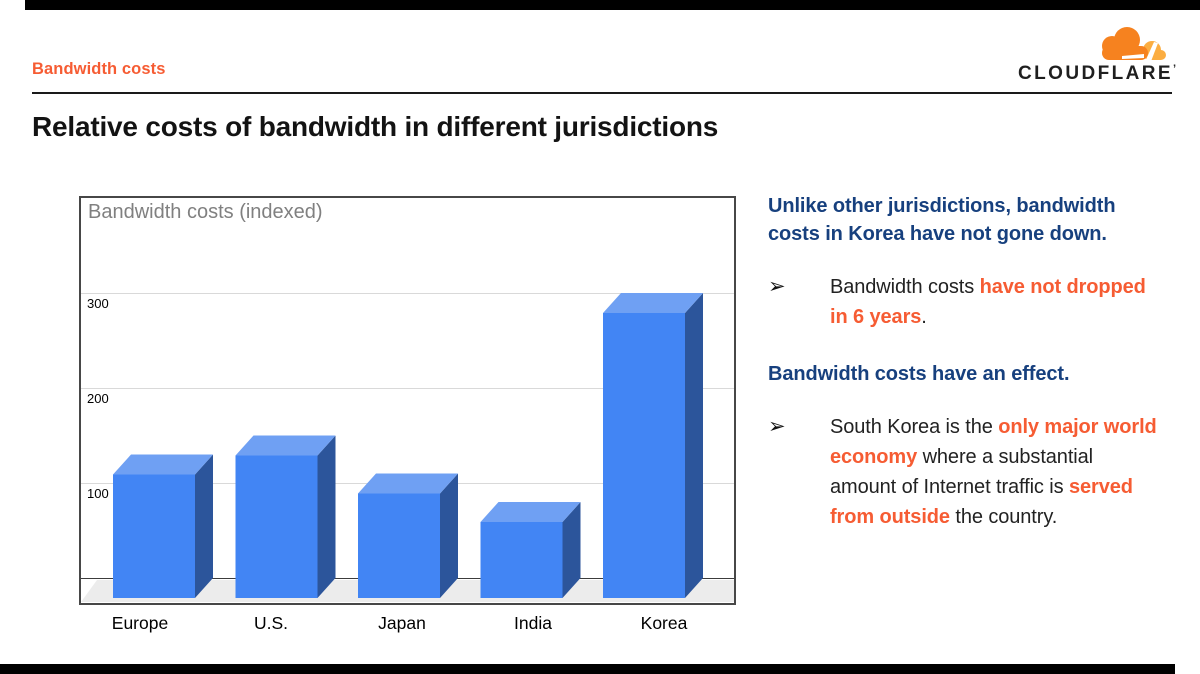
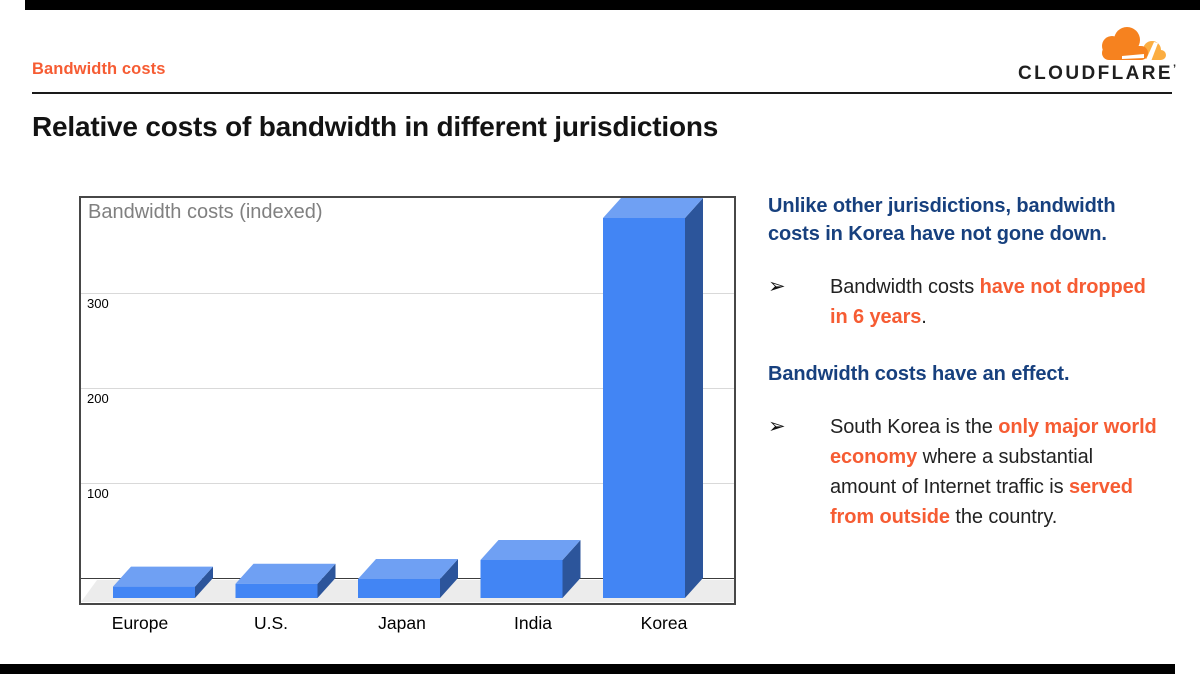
Europe: 130 -> 10
U.S.: 150 -> 20
Japan: 110 -> 20
India: 80 -> 40
Korea: 300 -> 400
